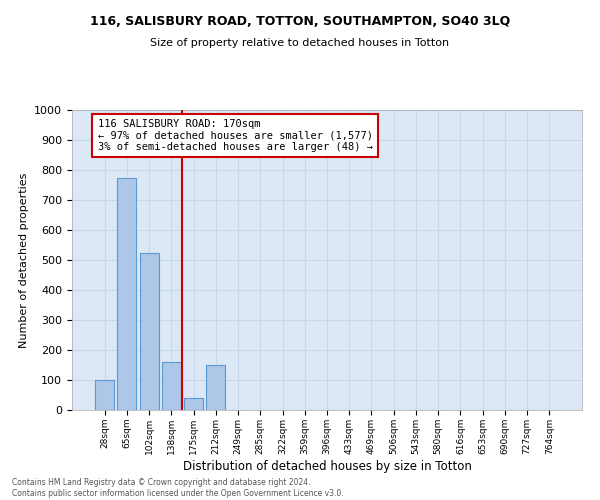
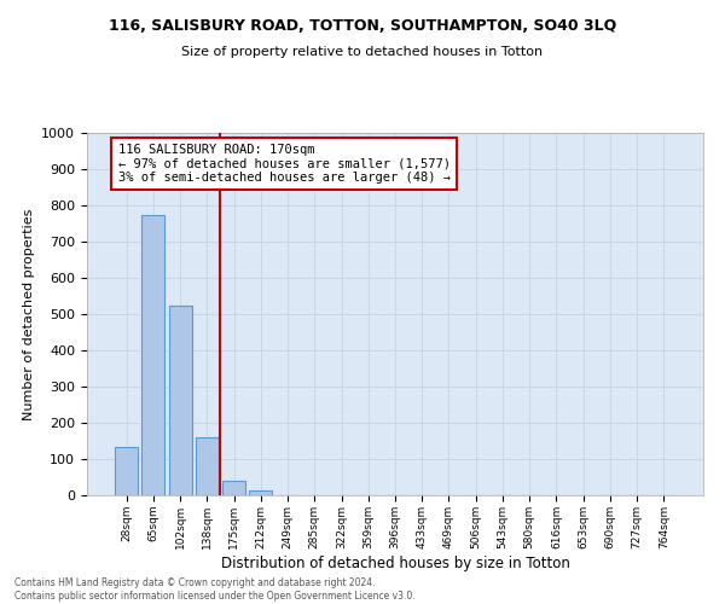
28sqm: 100 -> 133
212sqm: 150 -> 12
